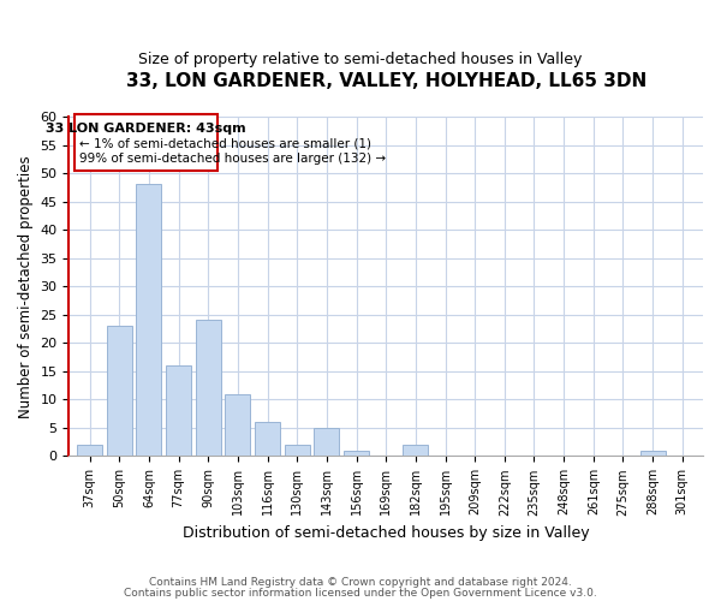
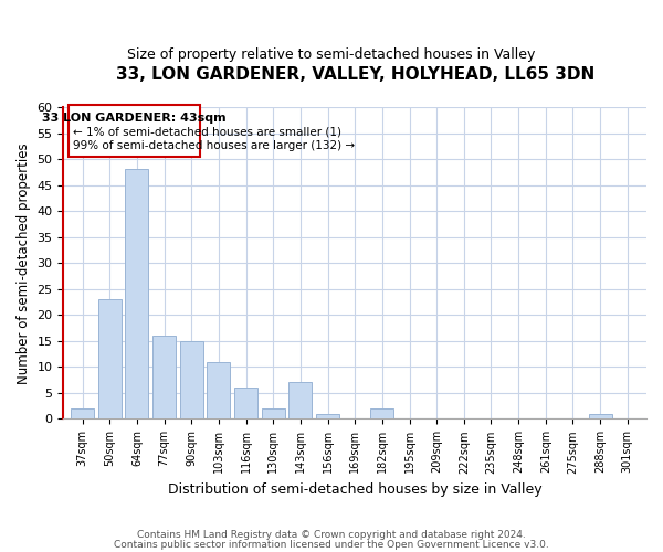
90sqm: 24 -> 15
143sqm: 5 -> 7
